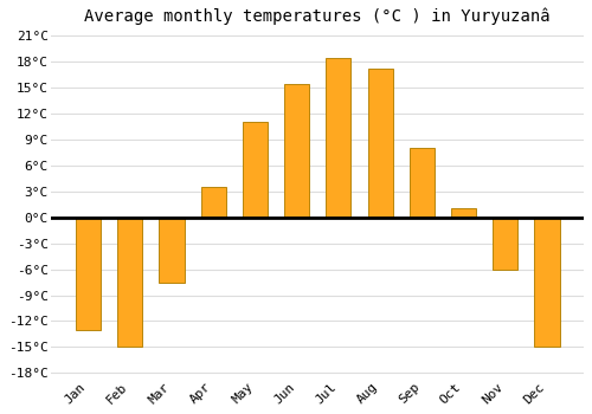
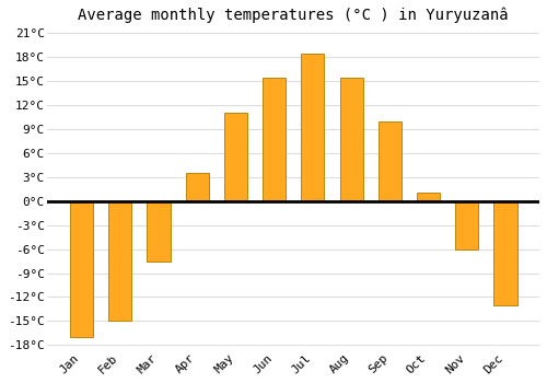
Jan: -13.0°C -> -17.0°C
Aug: 17.2°C -> 15.5°C
Sep: 8.0°C -> 10.0°C
Dec: -15.0°C -> -13.0°C
